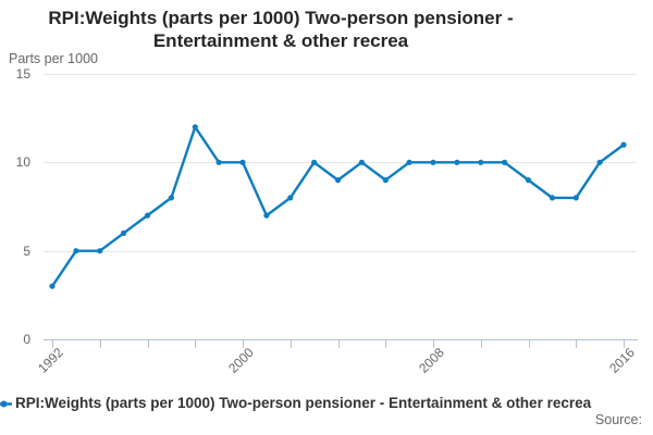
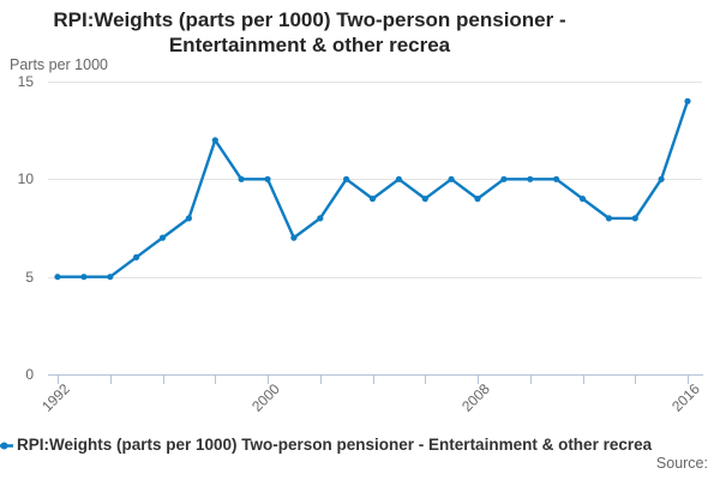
1992: 3 -> 5
2008: 10 -> 9
2016: 11 -> 14
